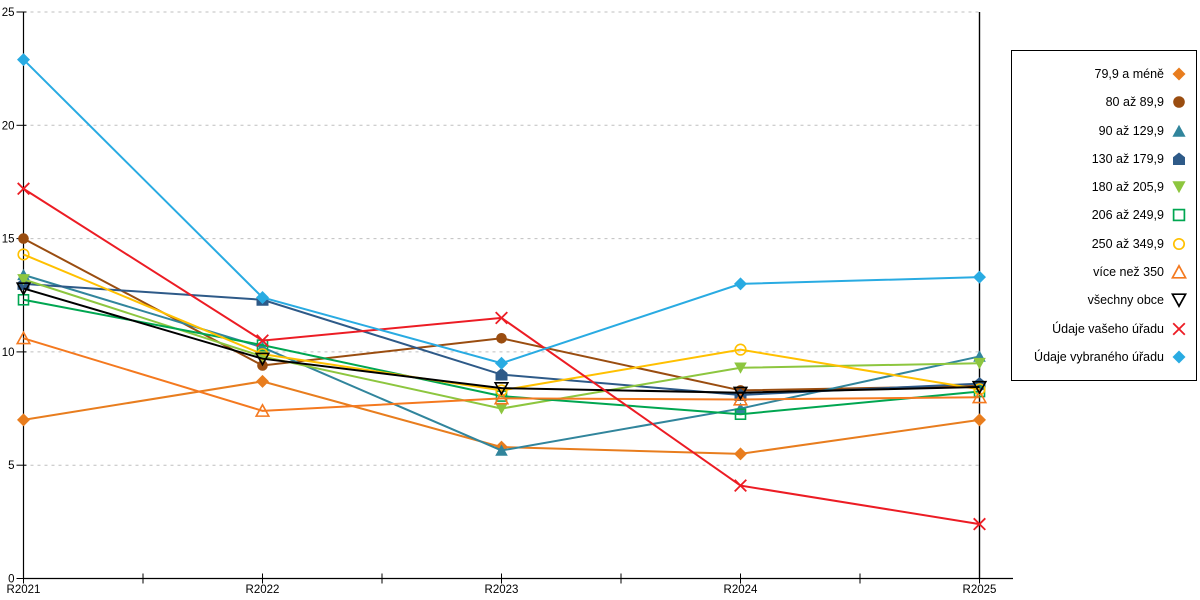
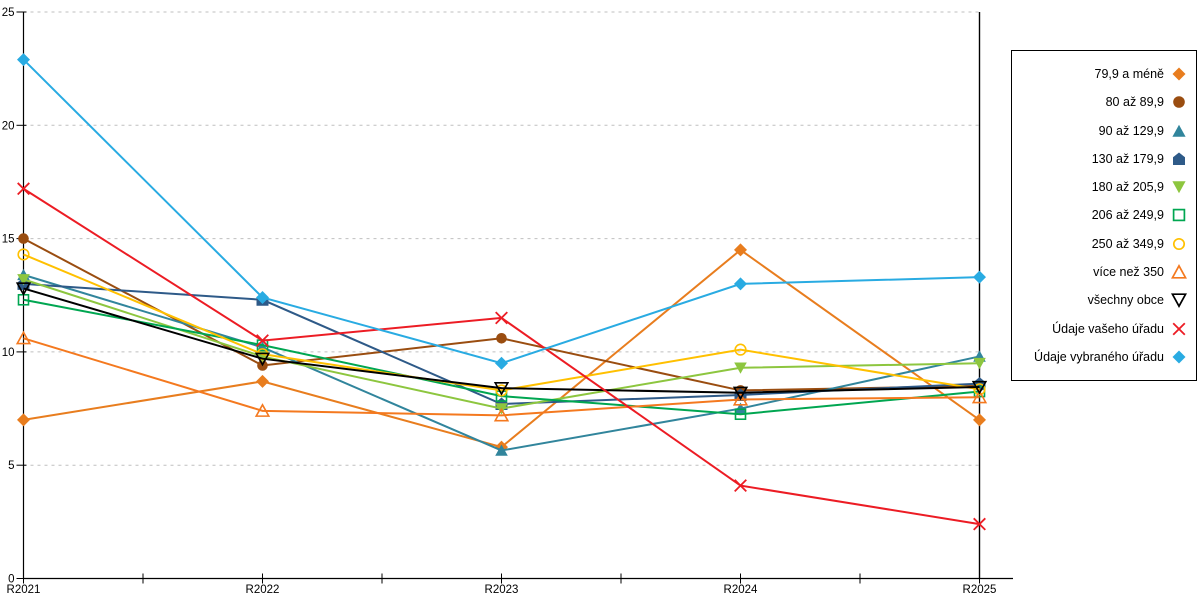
130 až 179,9/R2023: 9.0 -> 7.7
více než 350/R2023: 8.0 -> 7.2
79,9 a méně/R2024: 5.5 -> 14.5
